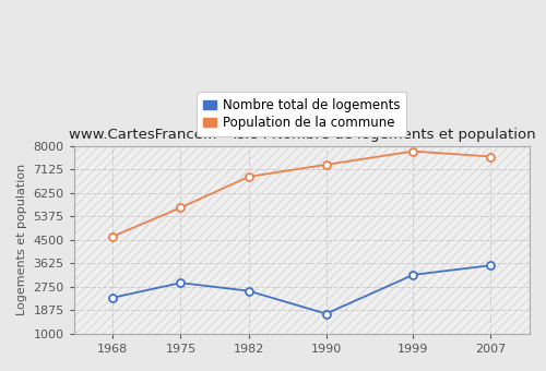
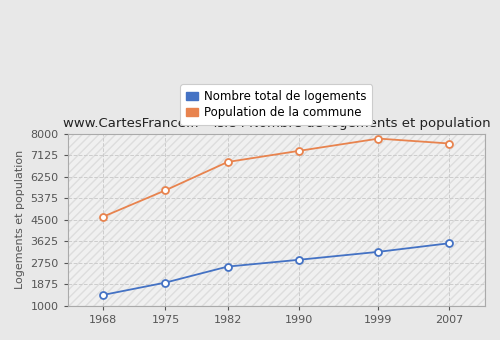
Nombre total de logements/1968: 2350 -> 1450
Nombre total de logements/1975: 2900 -> 1950
Nombre total de logements/1990: 1750 -> 2880
